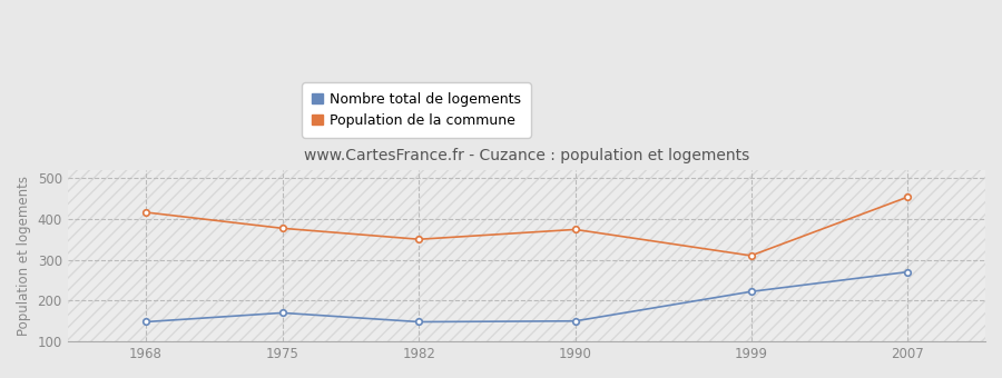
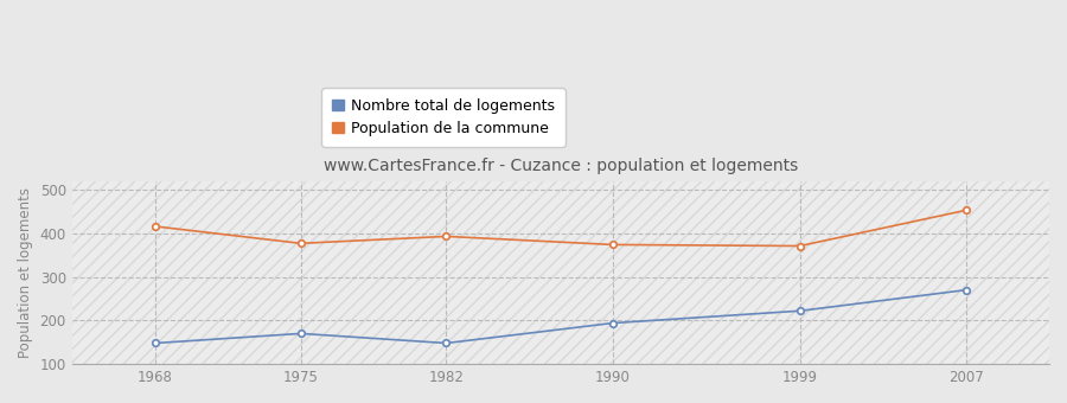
Population de la commune/1982: 350 -> 393
Nombre total de logements/1990: 150 -> 194
Population de la commune/1999: 310 -> 371
